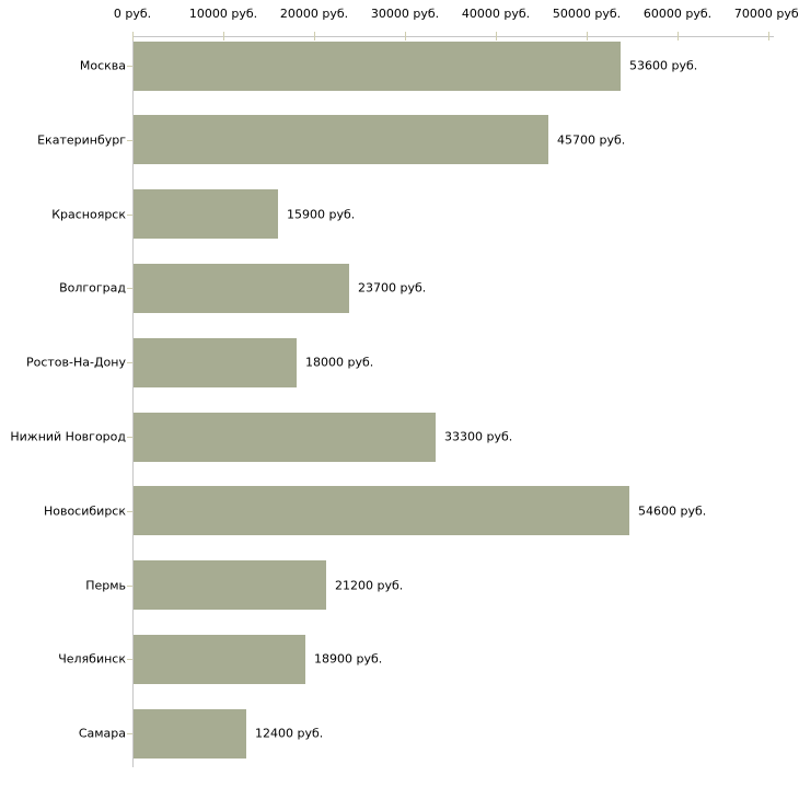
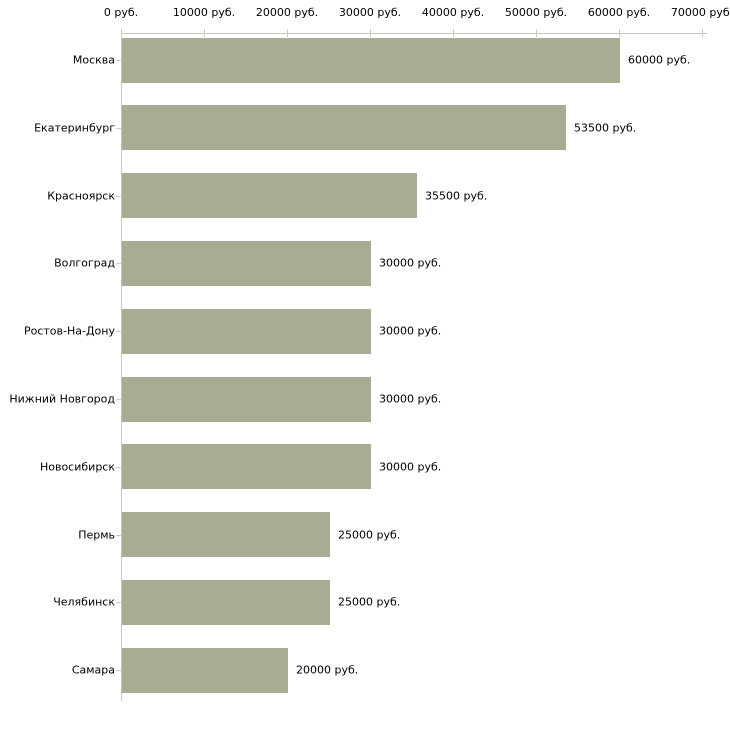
Москва: 53600 -> 60000
Екатеринбург: 45700 -> 53500
Красноярск: 15900 -> 35500
Волгоград: 23700 -> 30000
Ростов-На-Дону: 18000 -> 30000
Нижний Новгород: 33300 -> 30000
Новосибирск: 54600 -> 30000
Пермь: 21200 -> 25000
Челябинск: 18900 -> 25000
Самара: 12400 -> 20000
